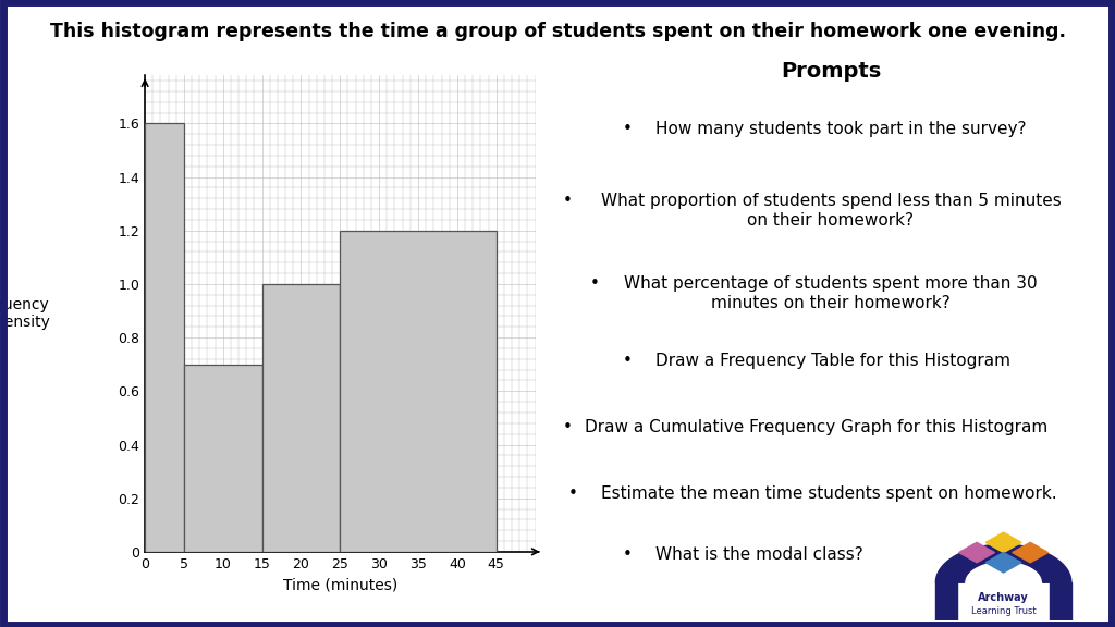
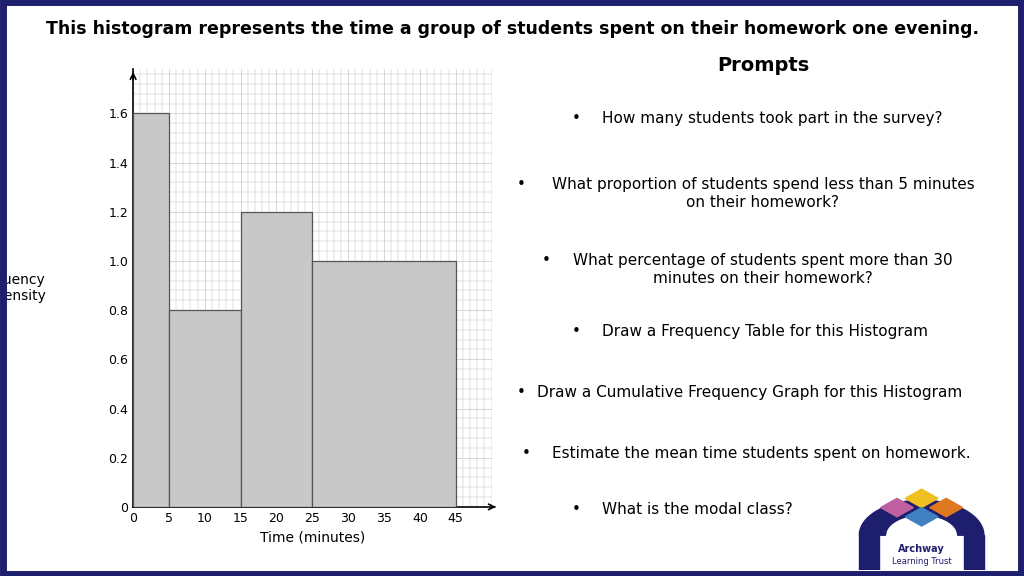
10: 0.7 -> 0.8
20: 1.0 -> 1.2
35: 1.2 -> 1.0
